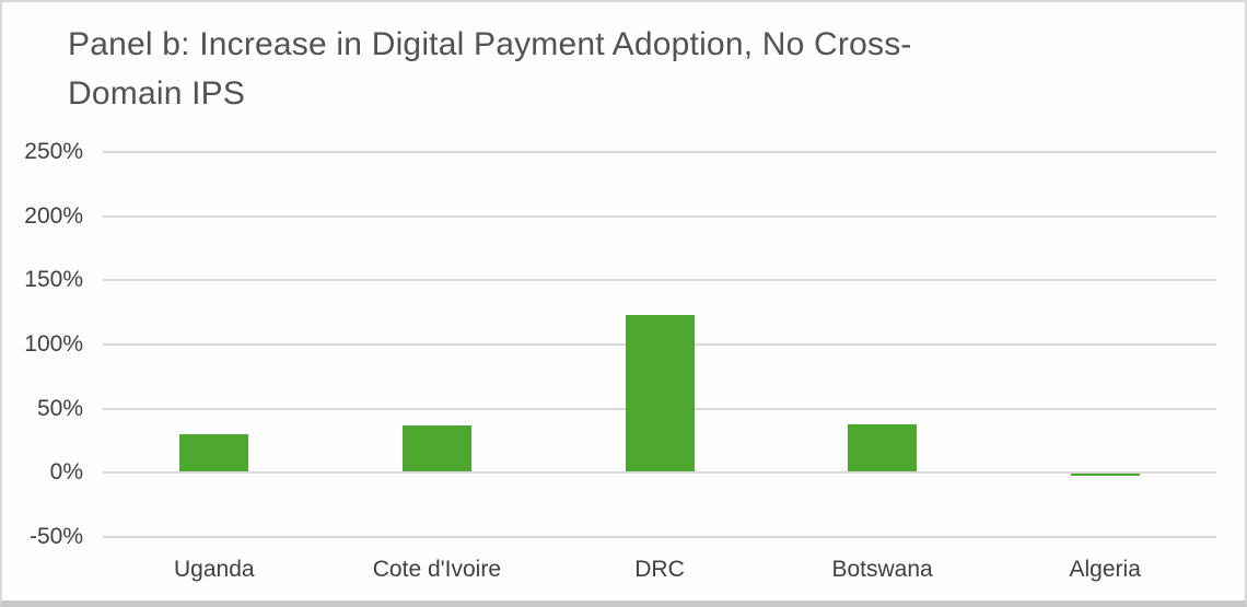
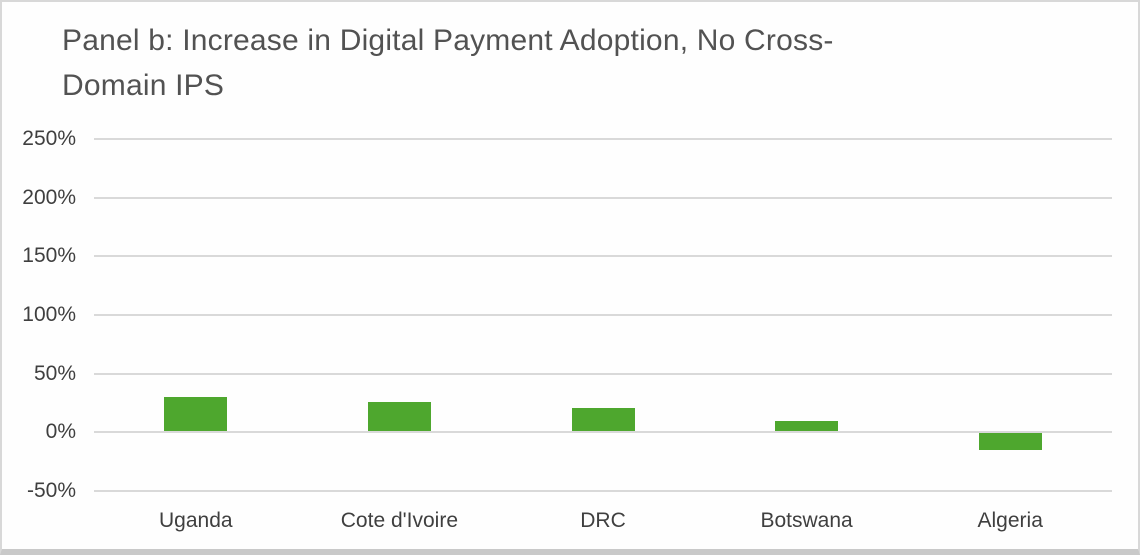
Cote d'Ivoire: 37% -> 26%
DRC: 123% -> 21%
Botswana: 38% -> 10%
Algeria: -2% -> -15%
